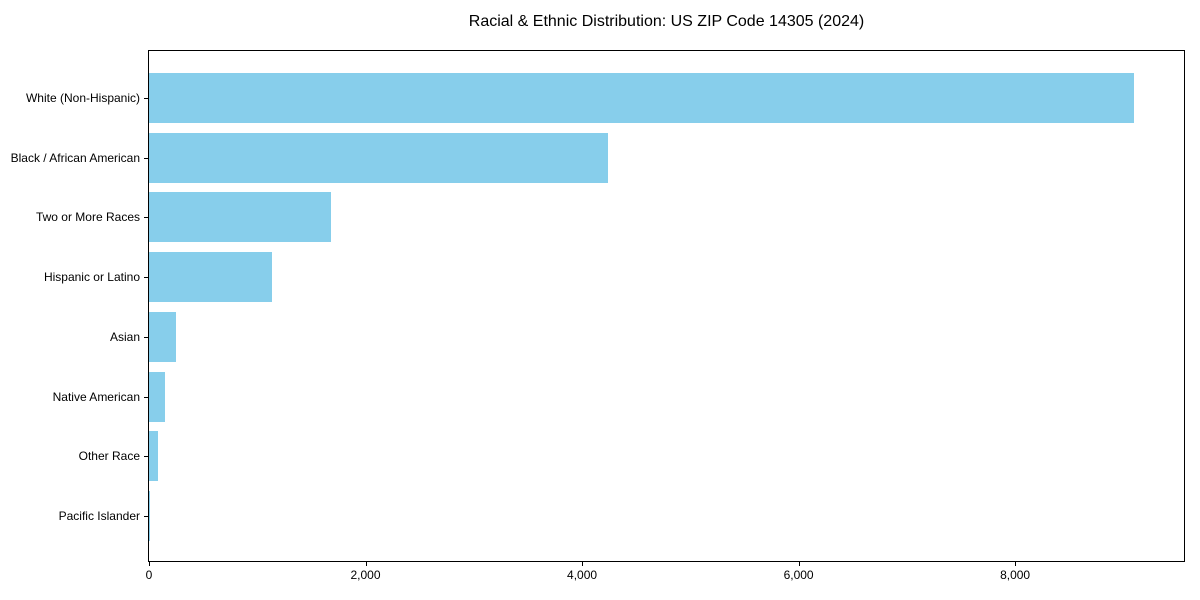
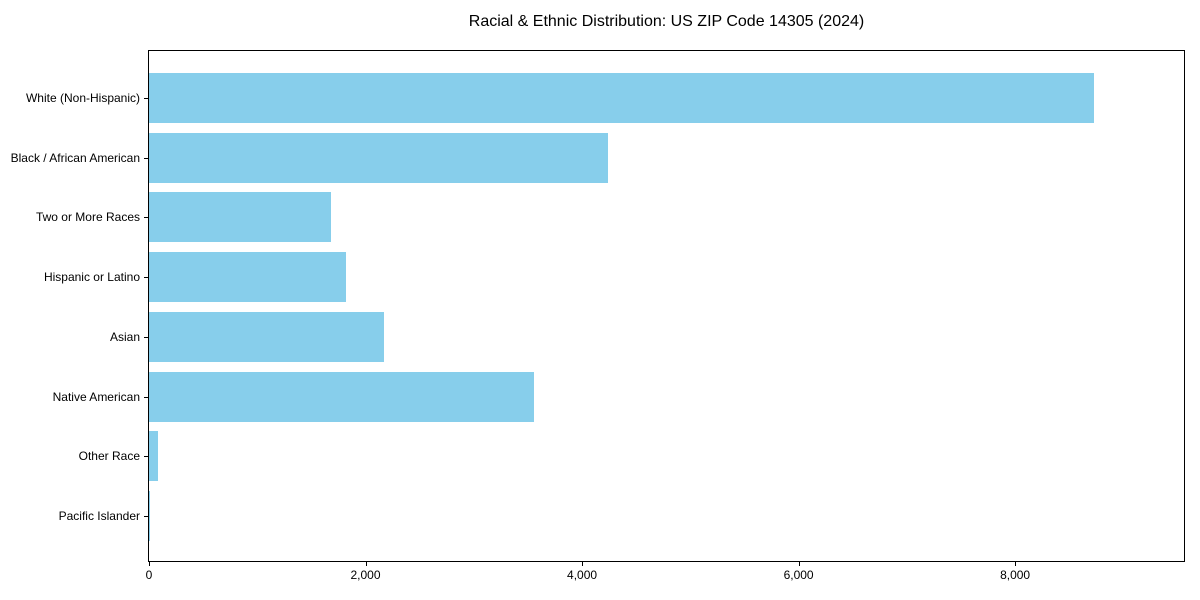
White (Non-Hispanic): 9100 -> 8730
Hispanic or Latino: 1140 -> 1820
Asian: 250 -> 2170
Native American: 150 -> 3560
